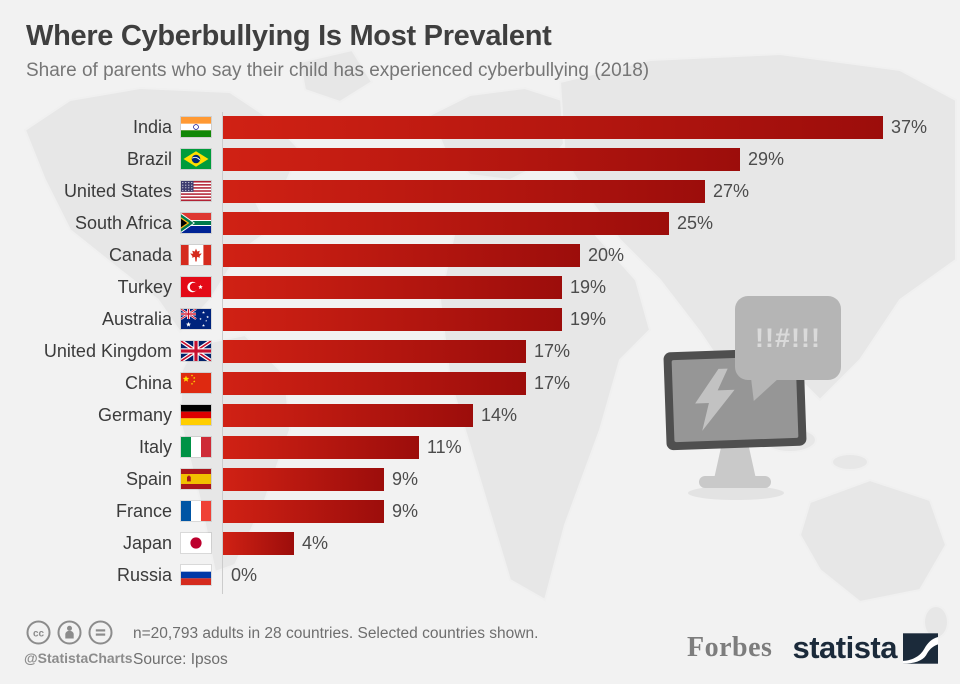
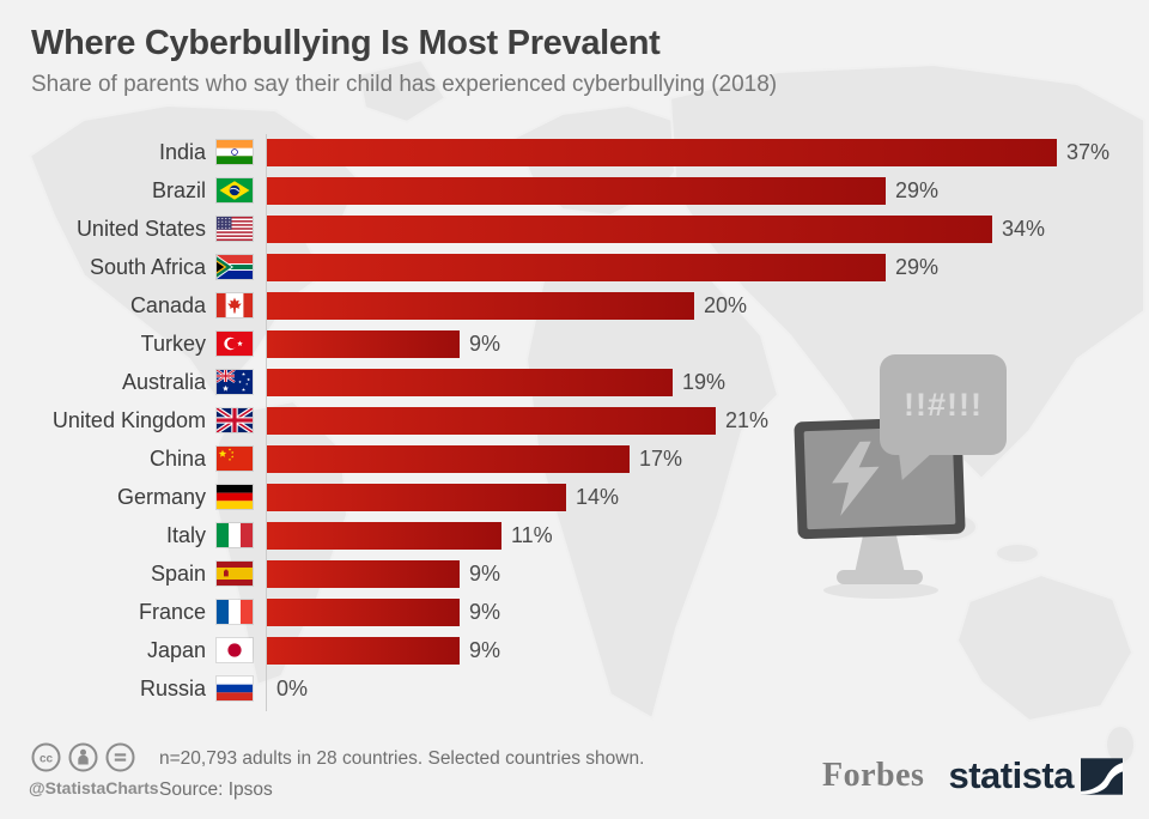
United States: 27% -> 34%
South Africa: 25% -> 29%
Turkey: 19% -> 9%
United Kingdom: 17% -> 21%
Japan: 4% -> 9%
